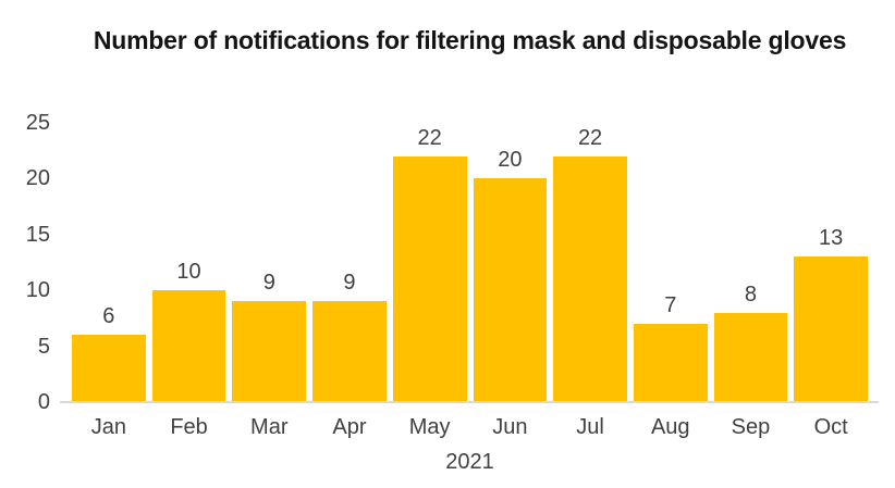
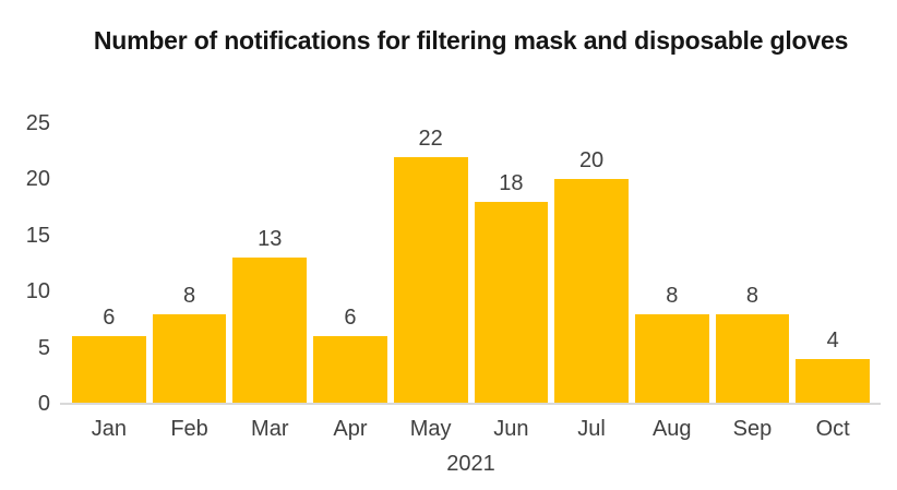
Feb: 10 -> 8
Mar: 9 -> 13
Apr: 9 -> 6
Jun: 20 -> 18
Jul: 22 -> 20
Aug: 7 -> 8
Oct: 13 -> 4
